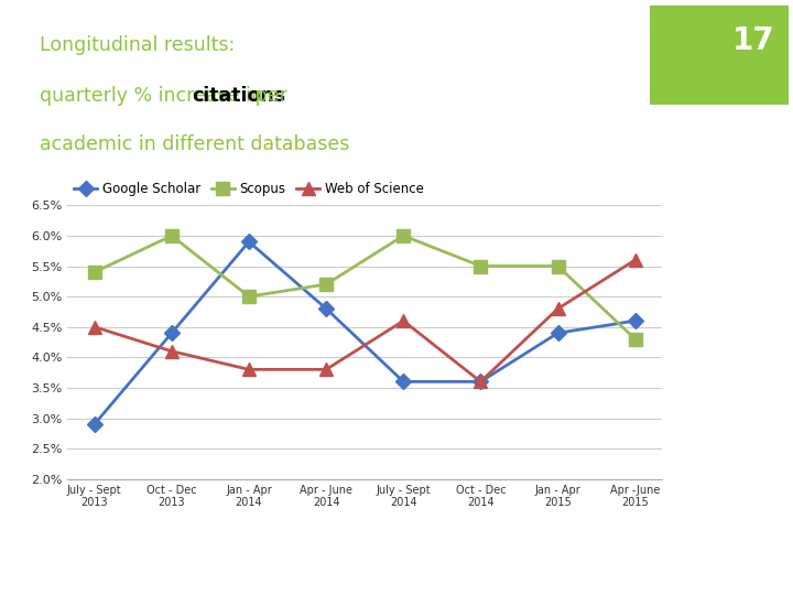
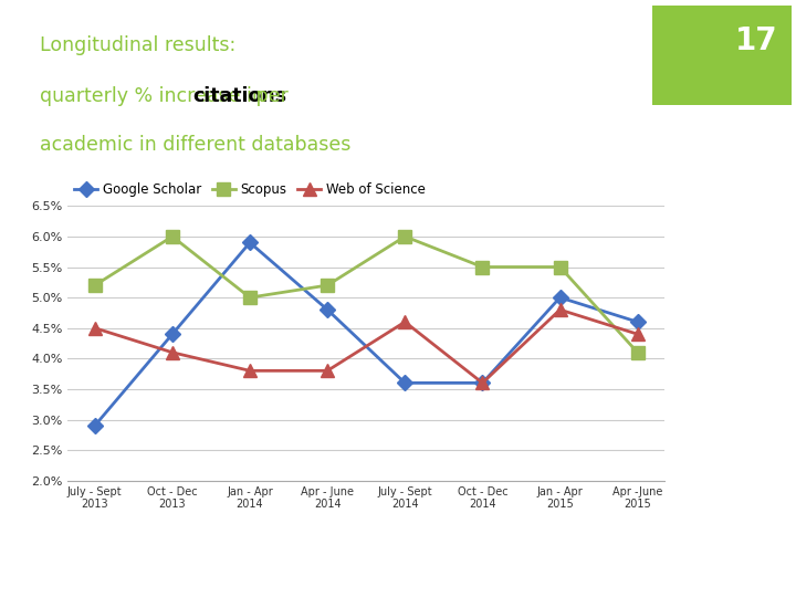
Scopus/July - Sept 2013: 5.4% -> 5.2%
Google Scholar/Jan - Apr 2015: 4.4% -> 5.0%
Scopus/Apr -June 2015: 4.3% -> 4.1%
Web of Science/Apr -June 2015: 5.6% -> 4.4%
